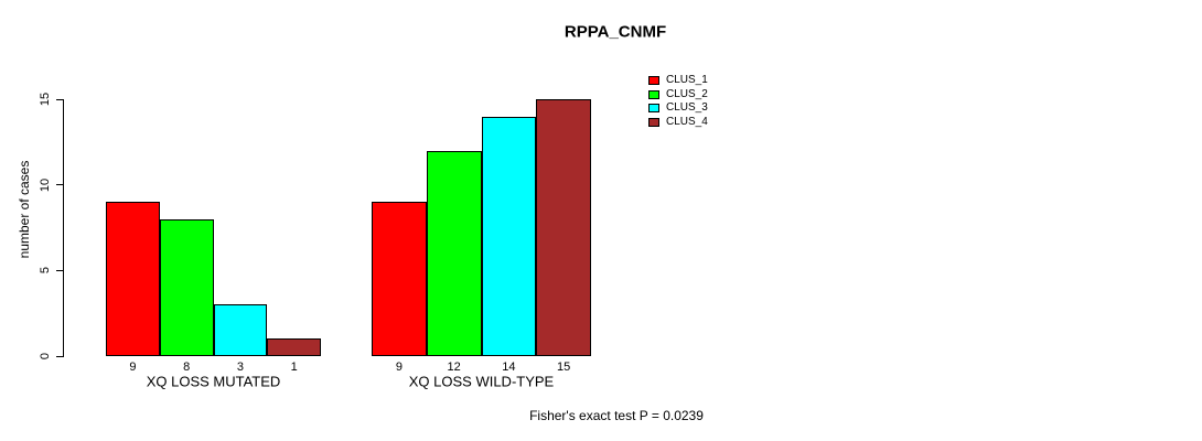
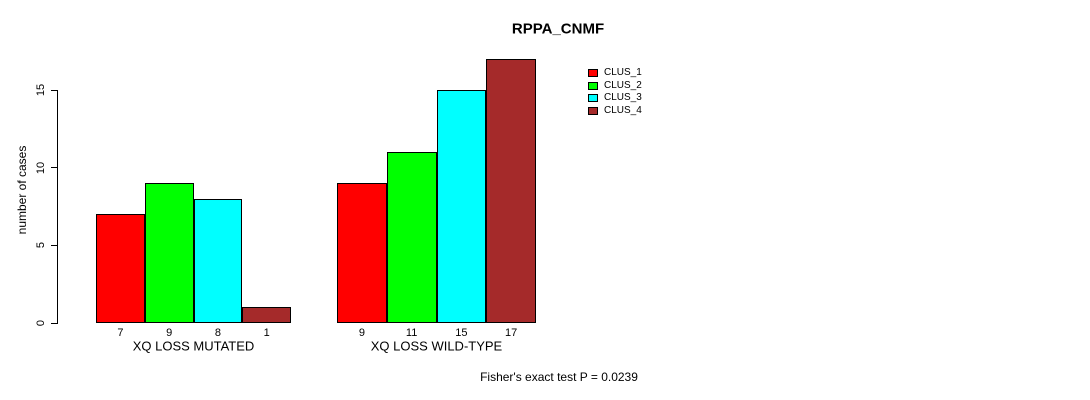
CLUS_1/XQ LOSS MUTATED: 9 -> 7
CLUS_2/XQ LOSS MUTATED: 8 -> 9
CLUS_3/XQ LOSS MUTATED: 3 -> 8
CLUS_2/XQ LOSS WILD-TYPE: 12 -> 11
CLUS_3/XQ LOSS WILD-TYPE: 14 -> 15
CLUS_4/XQ LOSS WILD-TYPE: 15 -> 17
